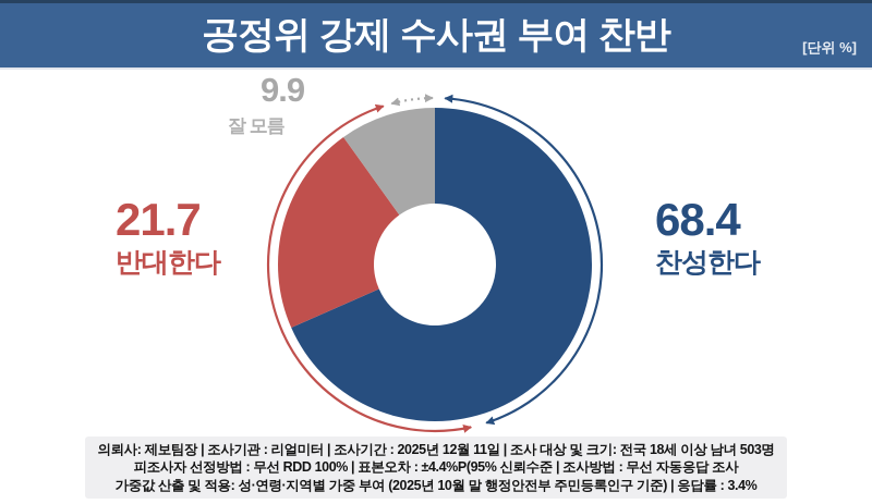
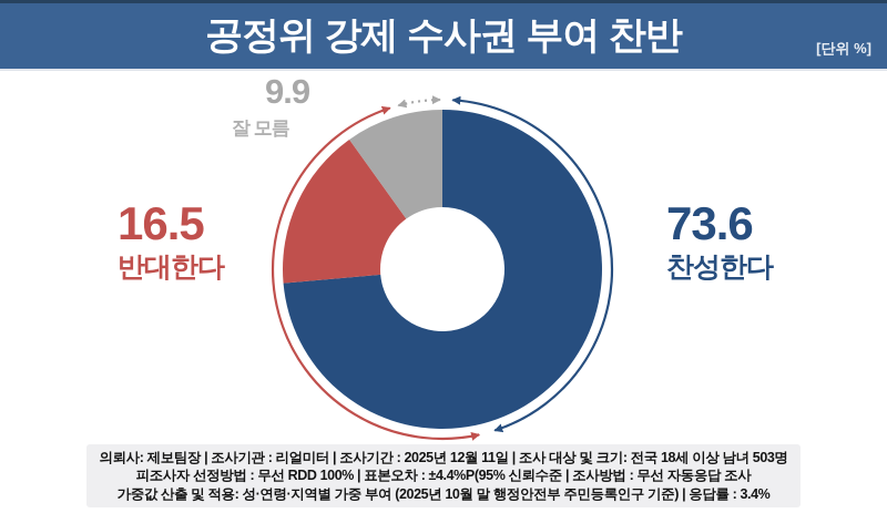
찬성한다: 68.4 -> 73.6
반대한다: 21.7 -> 16.5
